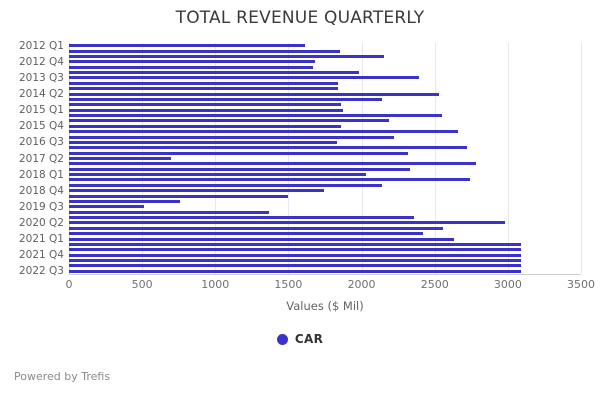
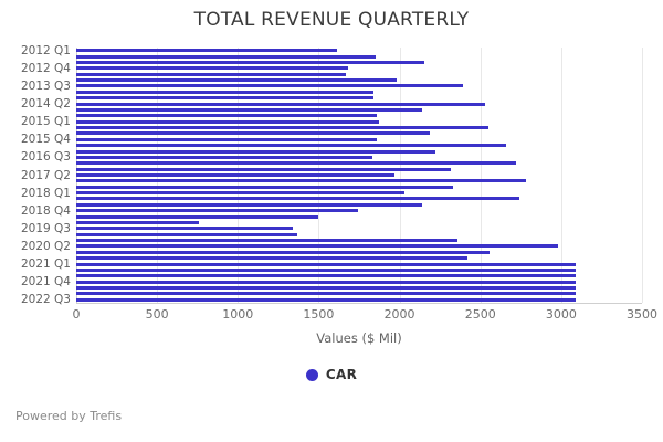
2017 Q2: 700 -> 1970
2019 Q3: 510 -> 1340
2021 Q1: 2630 -> 3090
